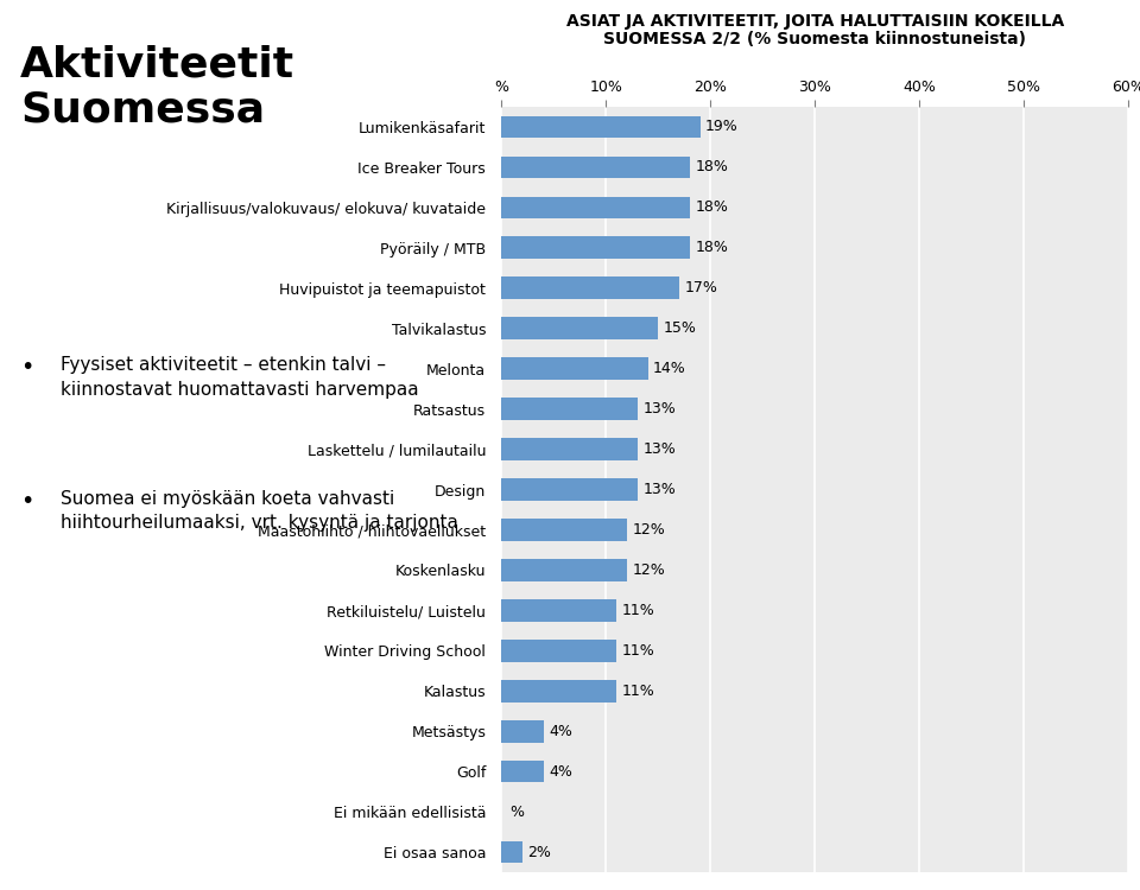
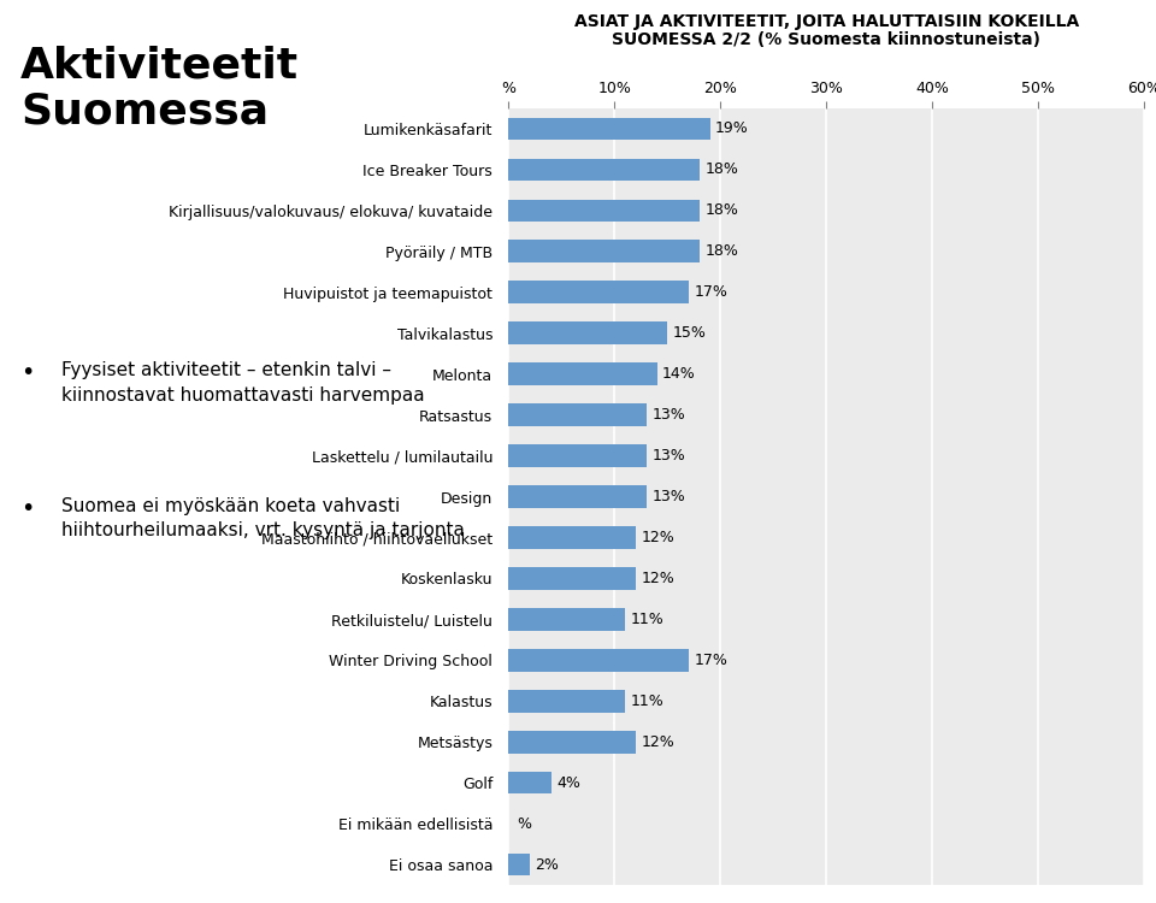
Winter Driving School: 11% -> 17%
Metsästys: 4% -> 12%
